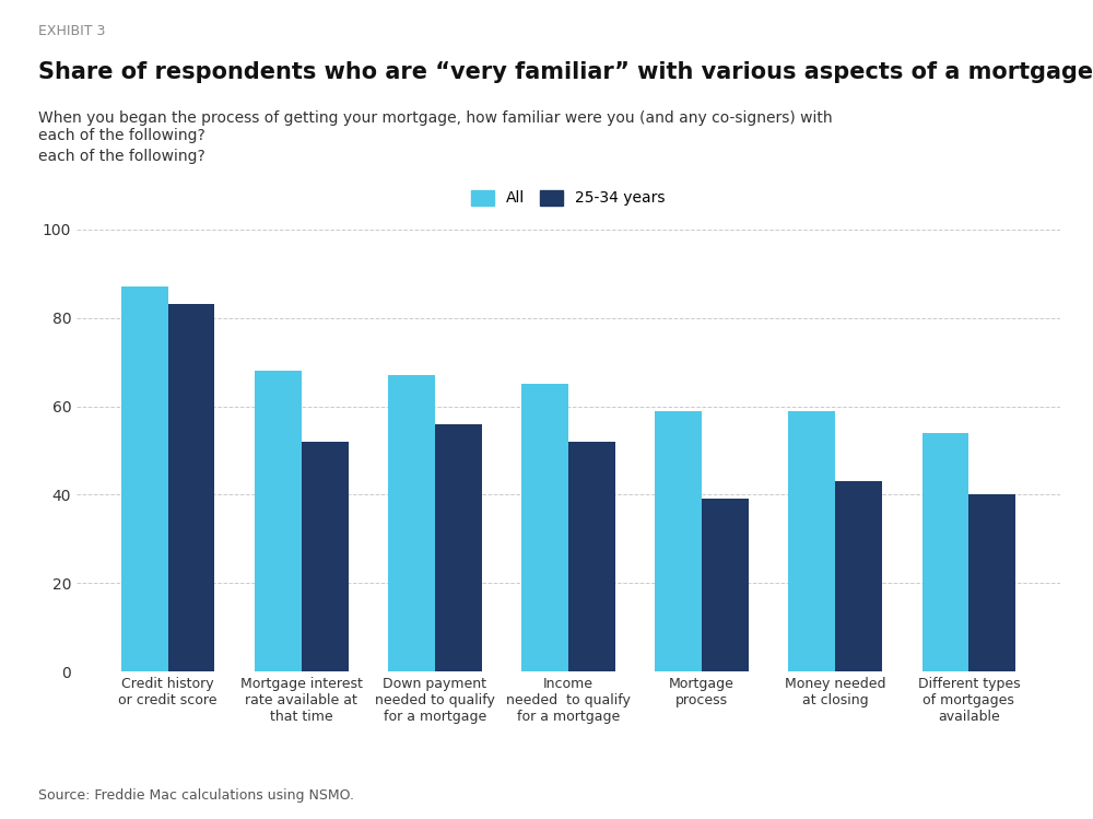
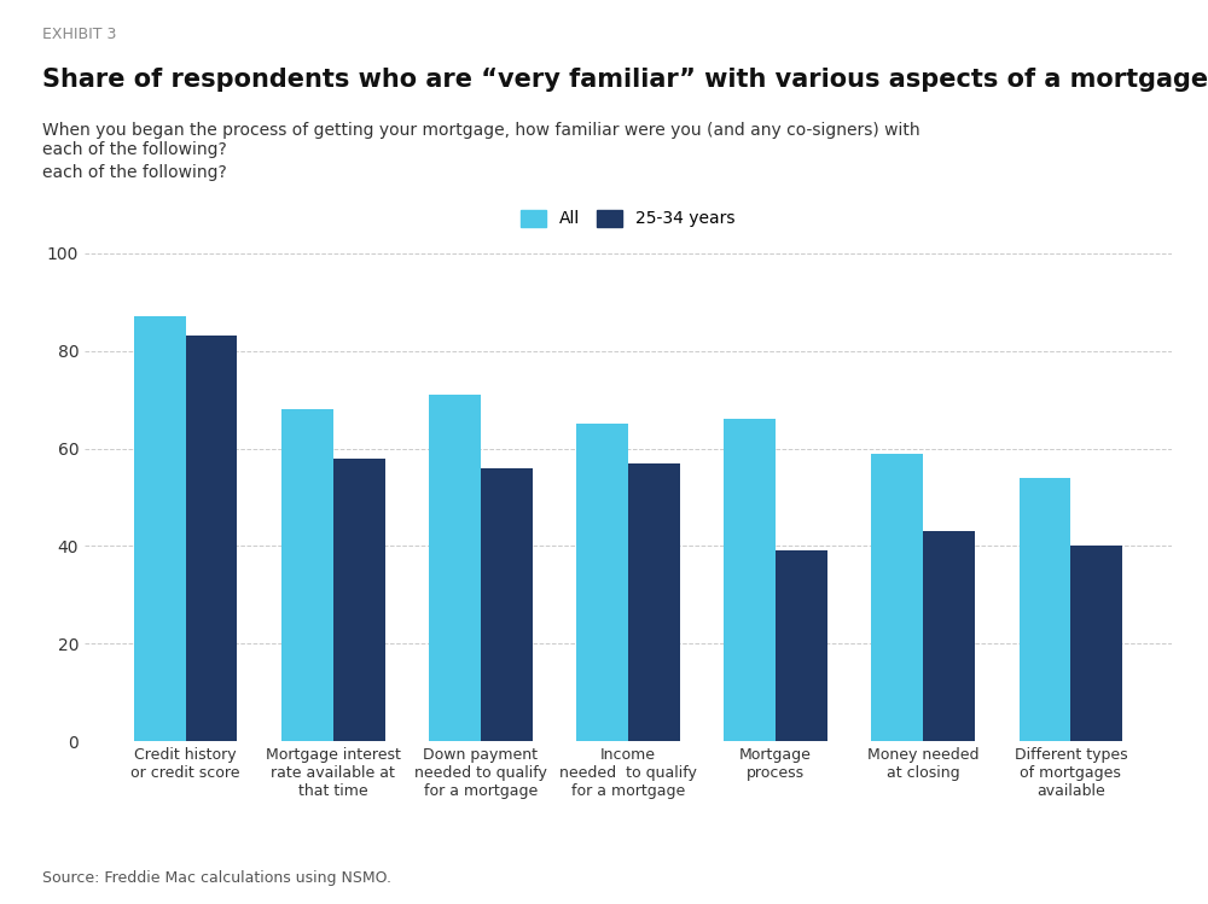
25-34 years/Mortgage interest rate available at that time: 52 -> 58
All/Down payment needed to qualify for a mortgage: 67 -> 71
25-34 years/Income needed to qualify for a mortgage: 52 -> 57
All/Mortgage process: 59 -> 66
